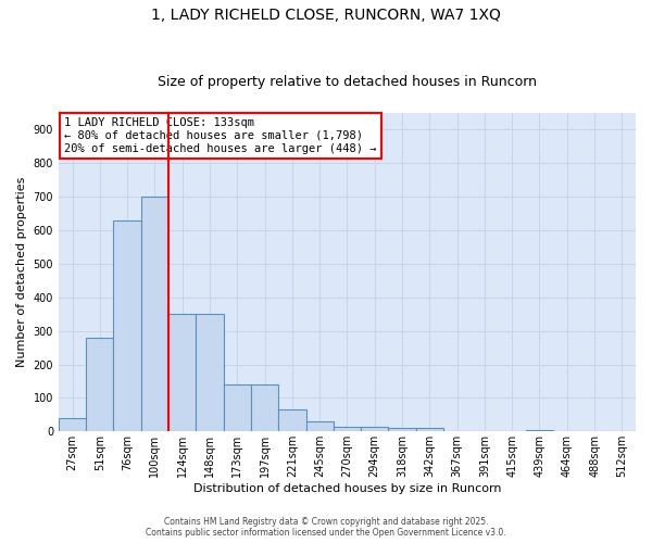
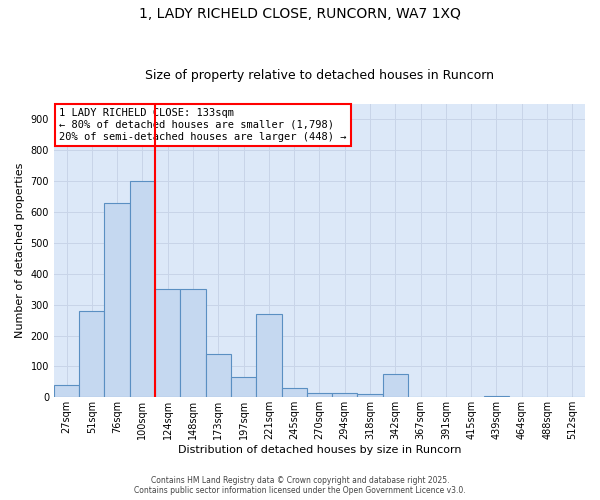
197sqm: 140 -> 65
221sqm: 65 -> 270
342sqm: 10 -> 75
